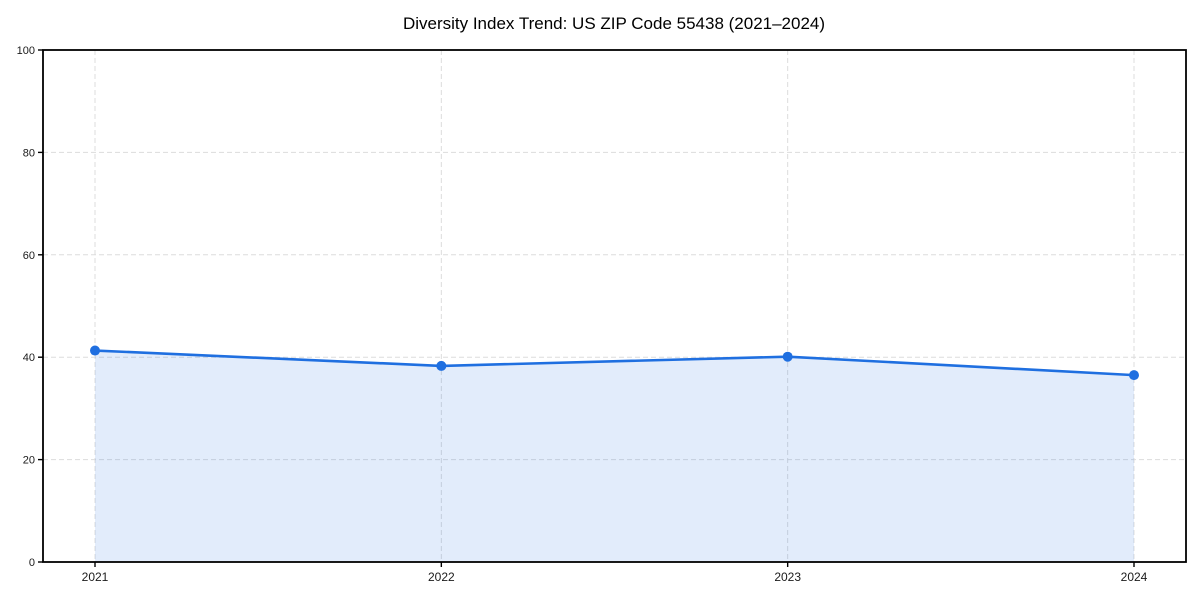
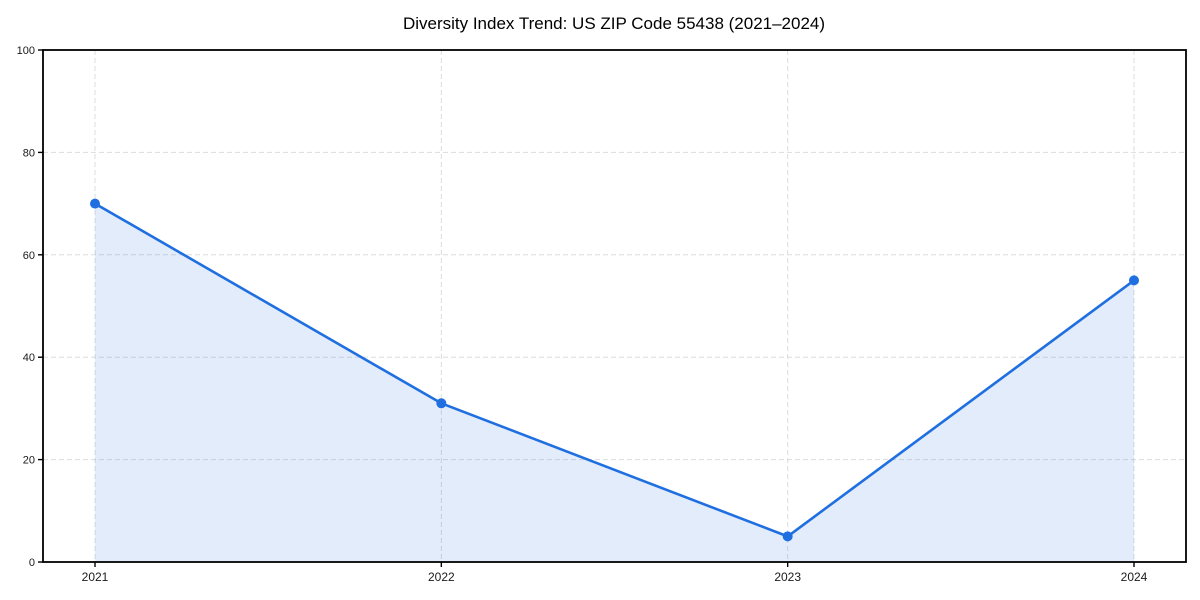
2021: 41 -> 70
2022: 38 -> 31
2023: 40 -> 5
2024: 36 -> 55
